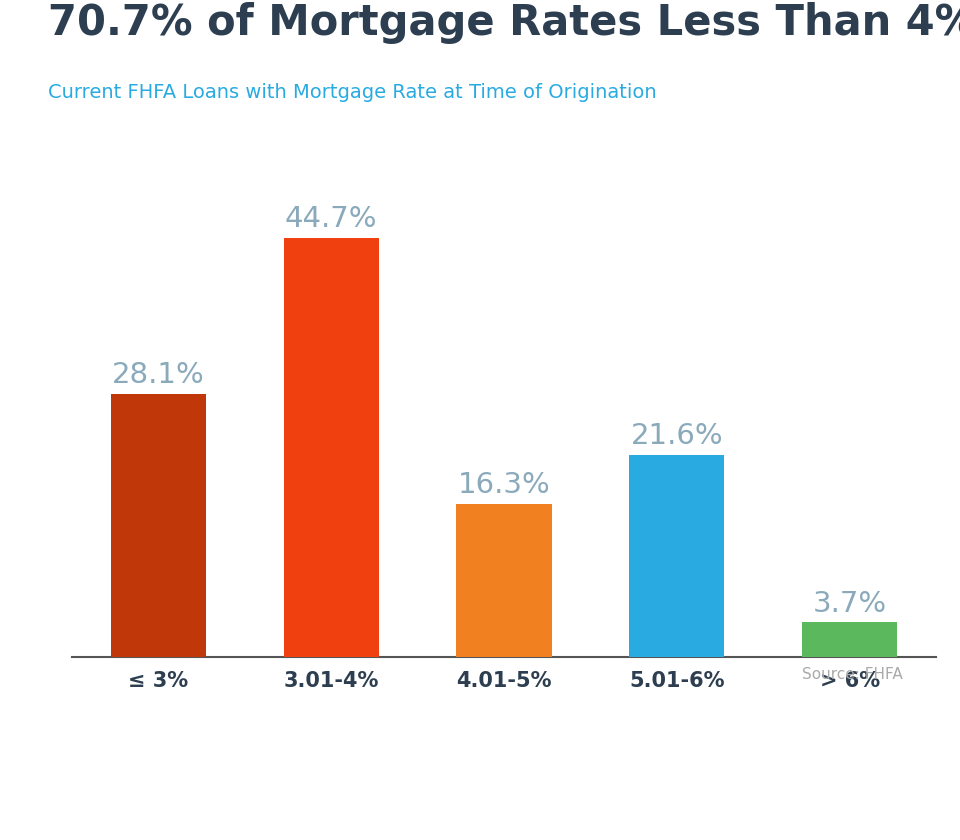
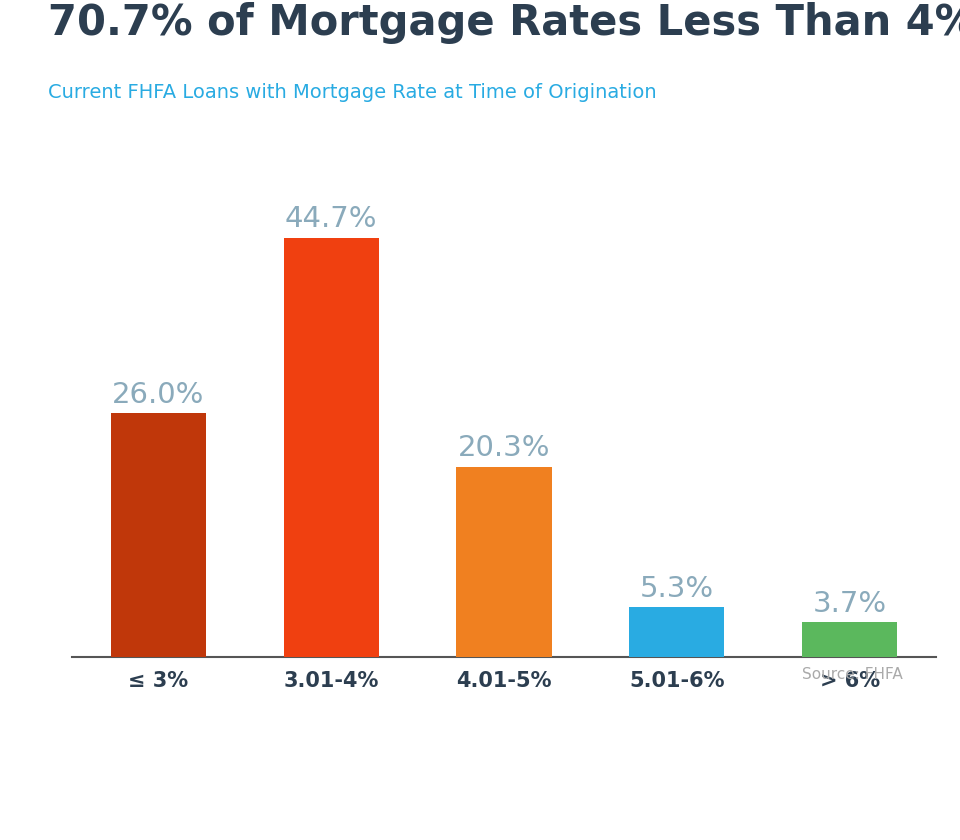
≤ 3%: 28.1% -> 26.0%
4.01-5%: 16.3% -> 20.3%
5.01-6%: 21.6% -> 5.3%
